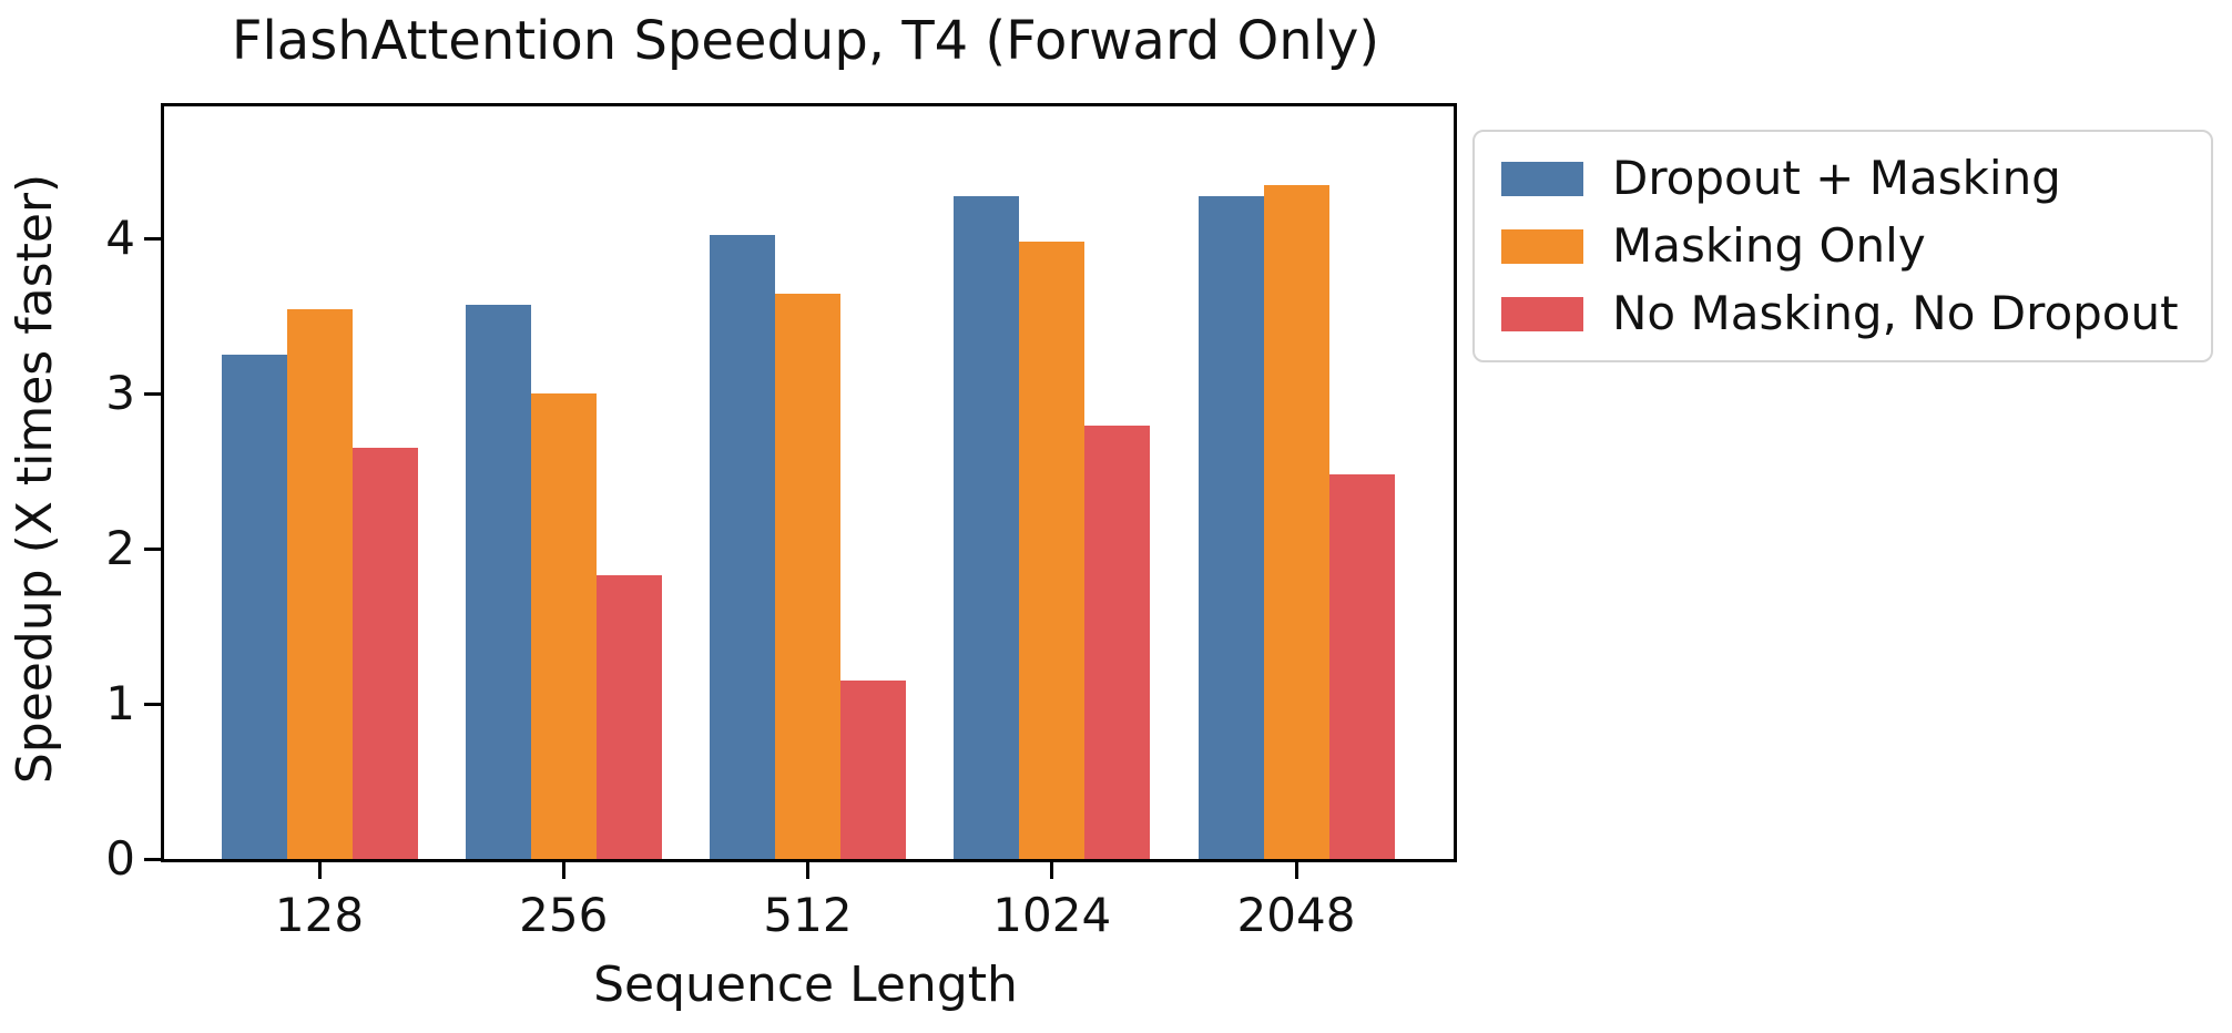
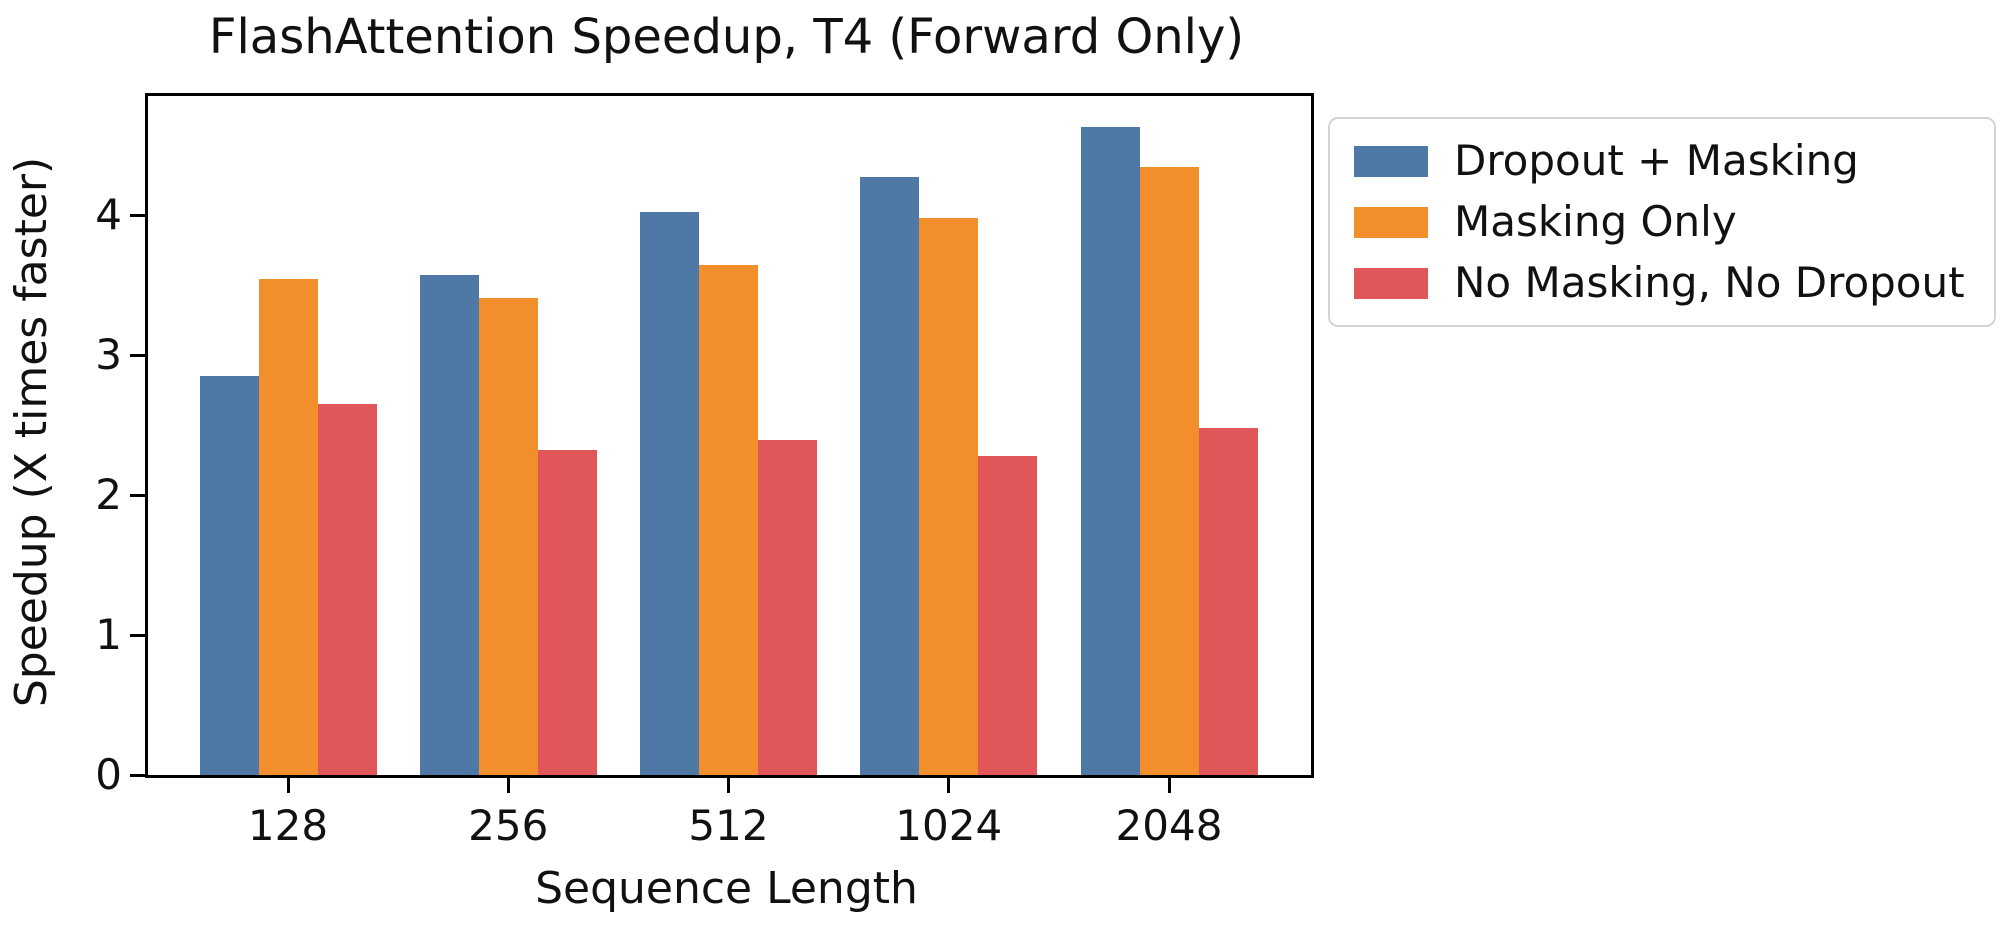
Dropout + Masking/128: 3.25 -> 2.85
Masking Only/256: 3.00 -> 3.41
No Masking, No Dropout/256: 1.83 -> 2.32
No Masking, No Dropout/512: 1.15 -> 2.39
No Masking, No Dropout/1024: 2.79 -> 2.28
Dropout + Masking/2048: 4.27 -> 4.63
